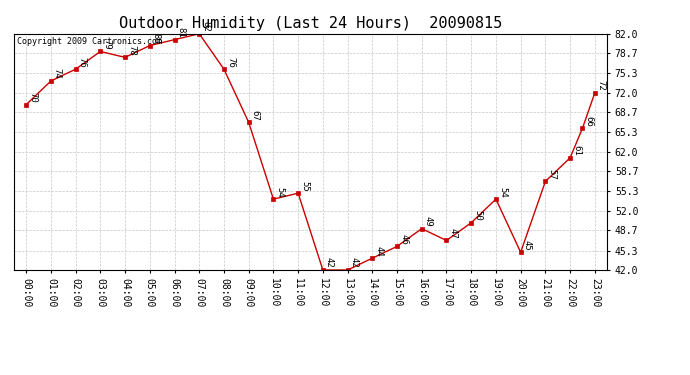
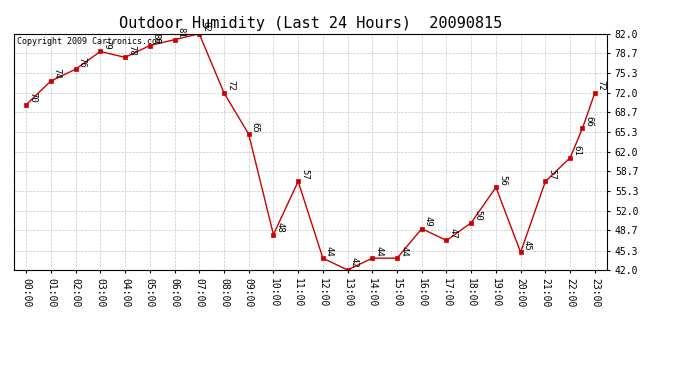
08:00: 76 -> 72
09:00: 67 -> 65
10:00: 54 -> 48
11:00: 55 -> 57
12:00: 42 -> 44
15:00: 46 -> 44
19:00: 54 -> 56
